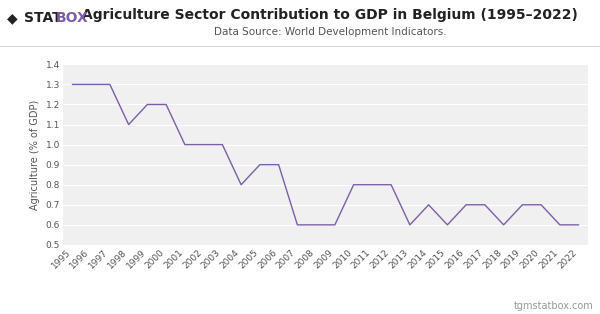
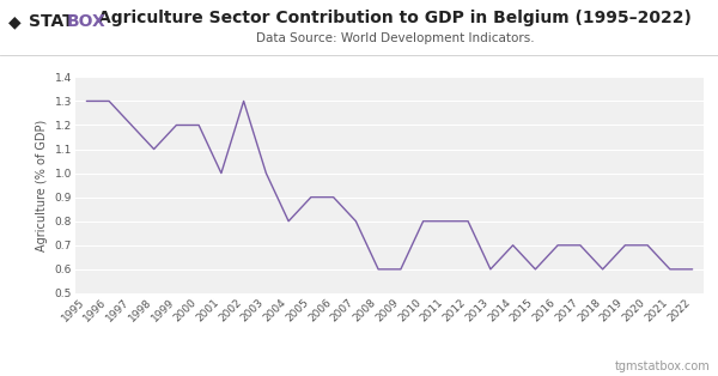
1997: 1.3 -> 1.2
2002: 1.0 -> 1.3
2007: 0.6 -> 0.8
